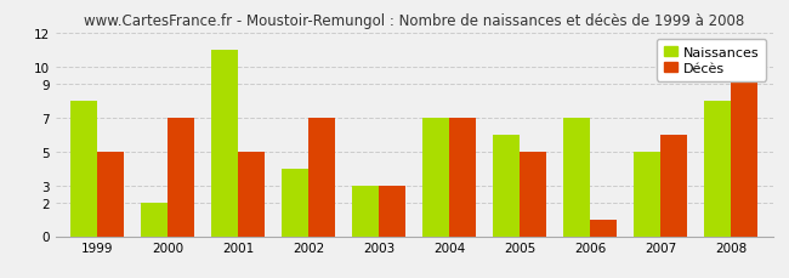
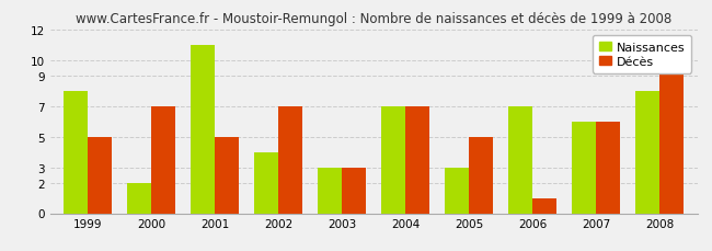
Naissances/2005: 6 -> 3
Naissances/2007: 5 -> 6
